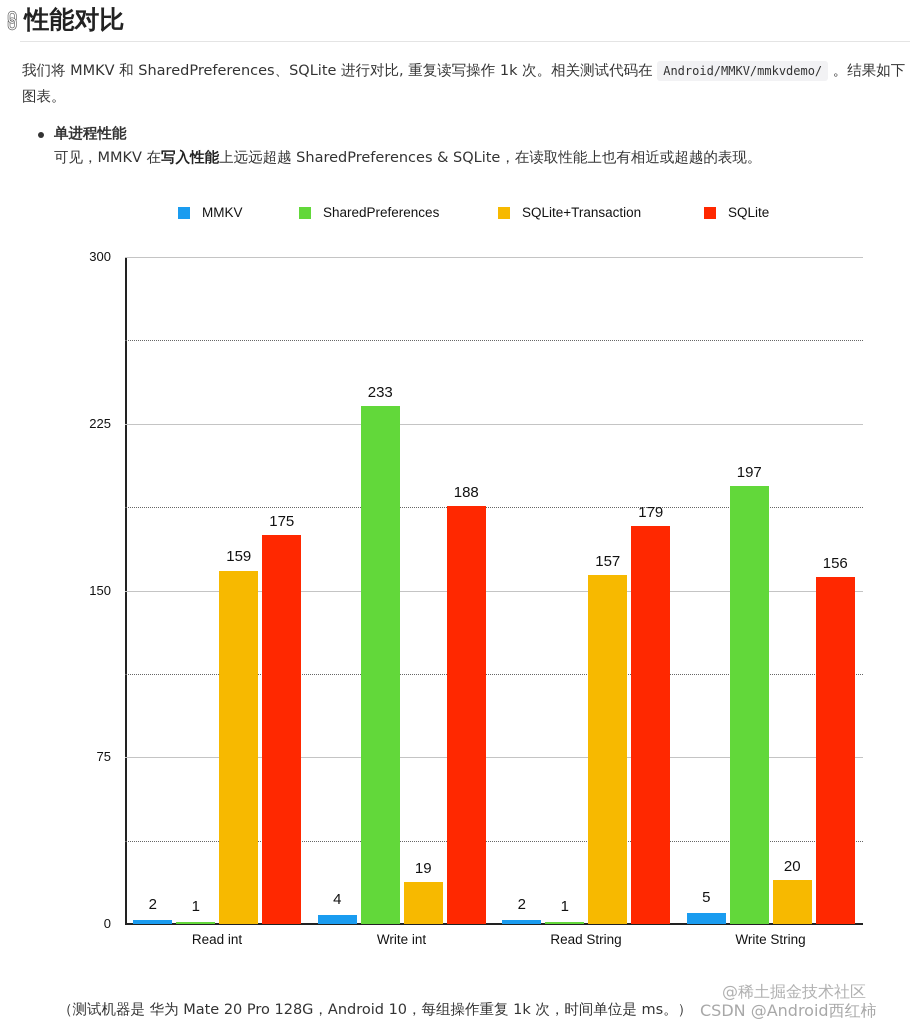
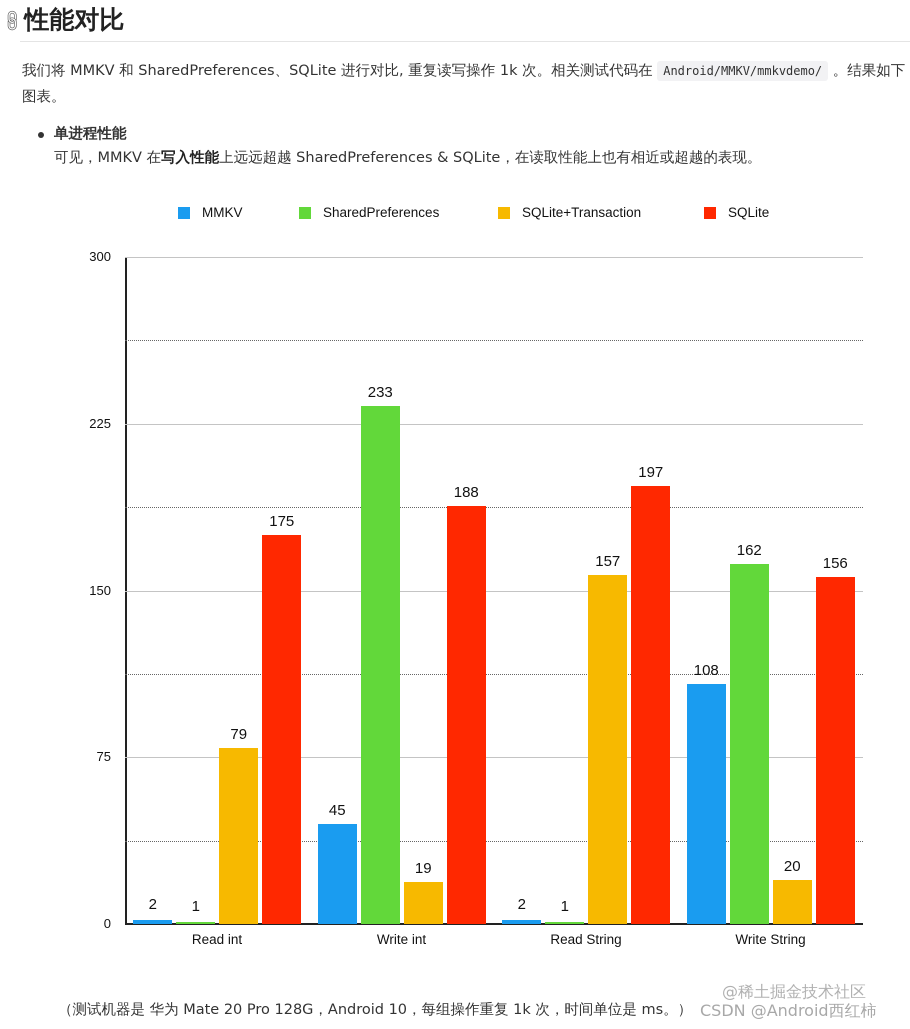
SQLite+Transaction/Read int: 159 -> 79
MMKV/Write int: 4 -> 45
SQLite/Read String: 179 -> 197
MMKV/Write String: 5 -> 108
SharedPreferences/Write String: 197 -> 162
